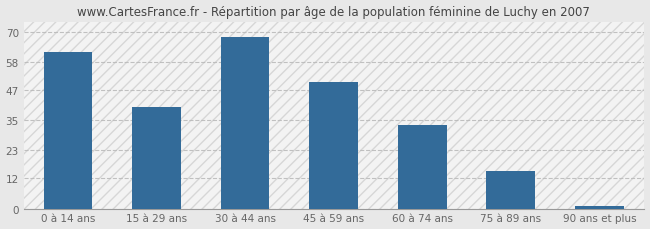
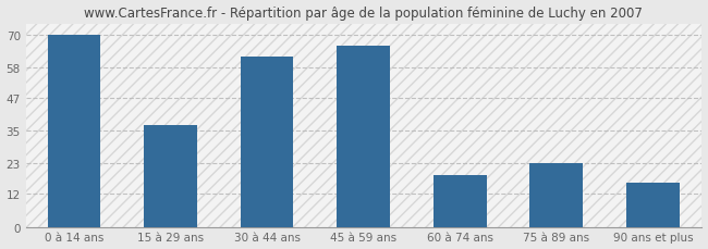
0 à 14 ans: 62 -> 70
15 à 29 ans: 40 -> 37
30 à 44 ans: 68 -> 62
45 à 59 ans: 50 -> 66
60 à 74 ans: 33 -> 19
75 à 89 ans: 15 -> 23
90 ans et plus: 1 -> 16
